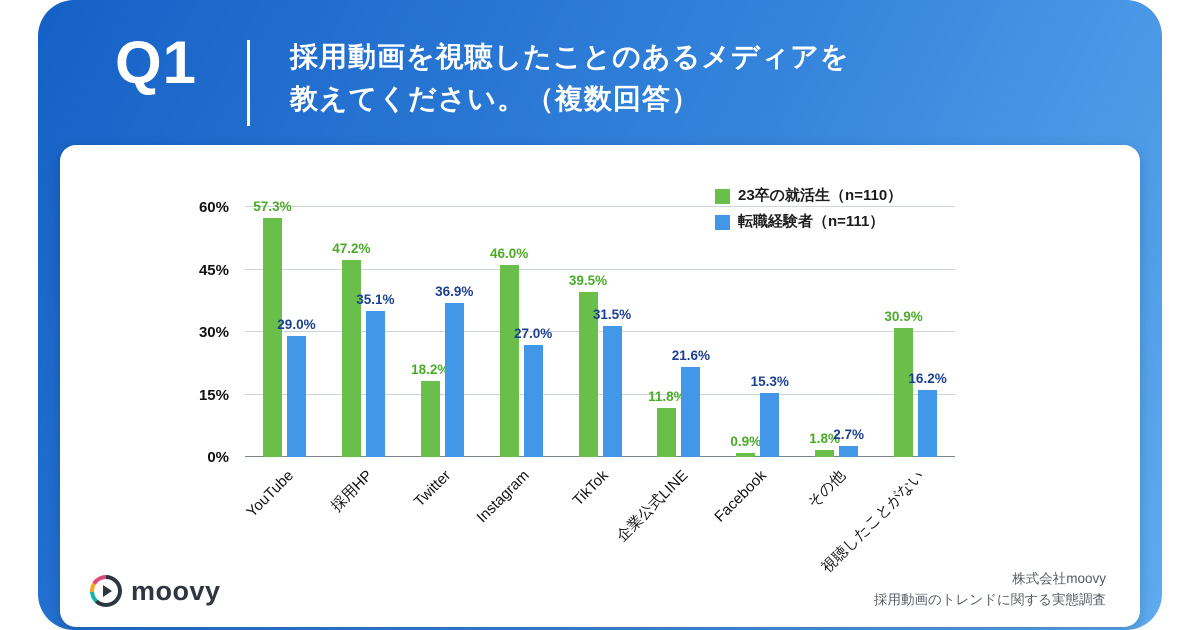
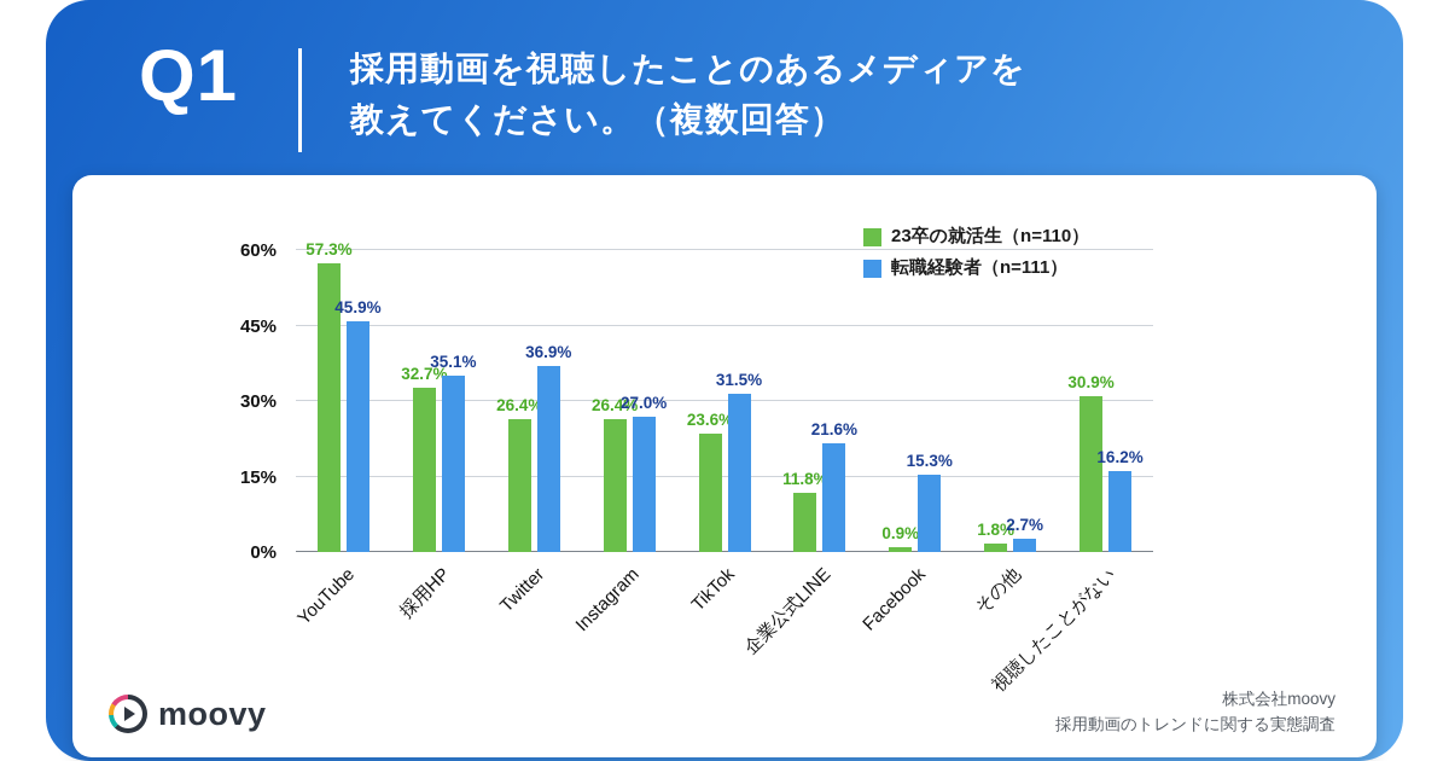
転職経験者（n=111）/YouTube: 29.0% -> 45.9%
23卒の就活生（n=110）/採用HP: 47.2% -> 32.7%
23卒の就活生（n=110）/Twitter: 18.2% -> 26.4%
23卒の就活生（n=110）/Instagram: 46.0% -> 26.4%
23卒の就活生（n=110）/TikTok: 39.5% -> 23.6%
